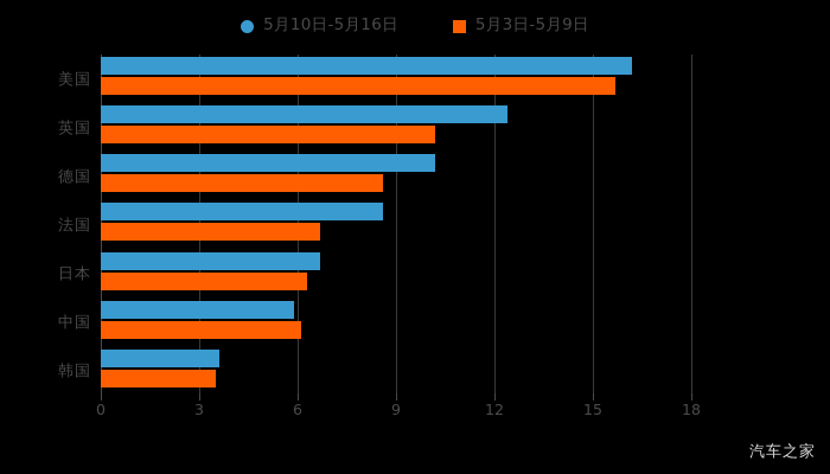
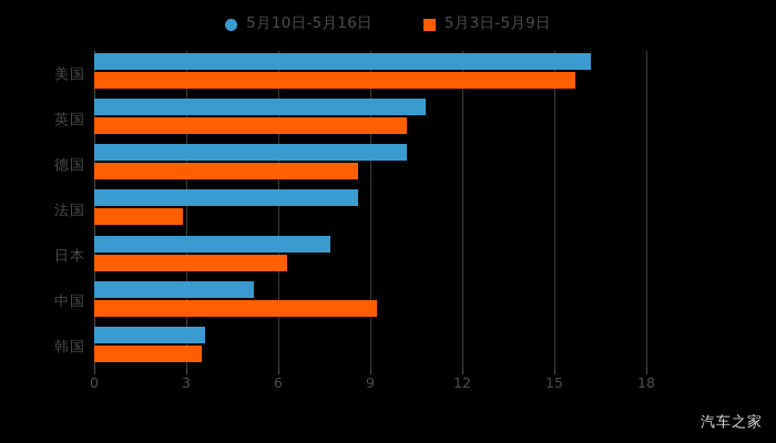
5月10日-5月16日/英国: 12.4 -> 10.8
5月3日-5月9日/法国: 6.7 -> 2.9
5月10日-5月16日/日本: 6.7 -> 7.7
5月10日-5月16日/中国: 5.9 -> 5.2
5月3日-5月9日/中国: 6.1 -> 9.2
